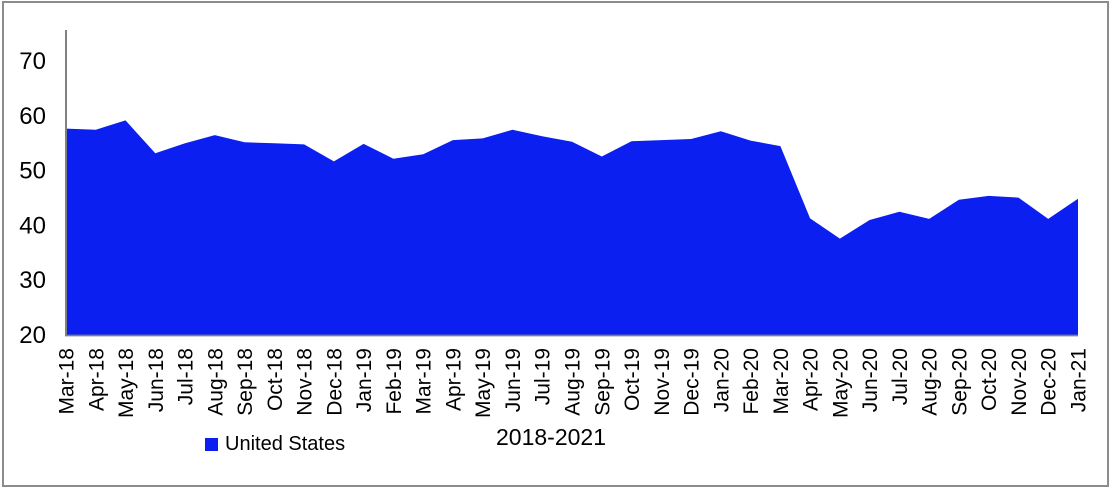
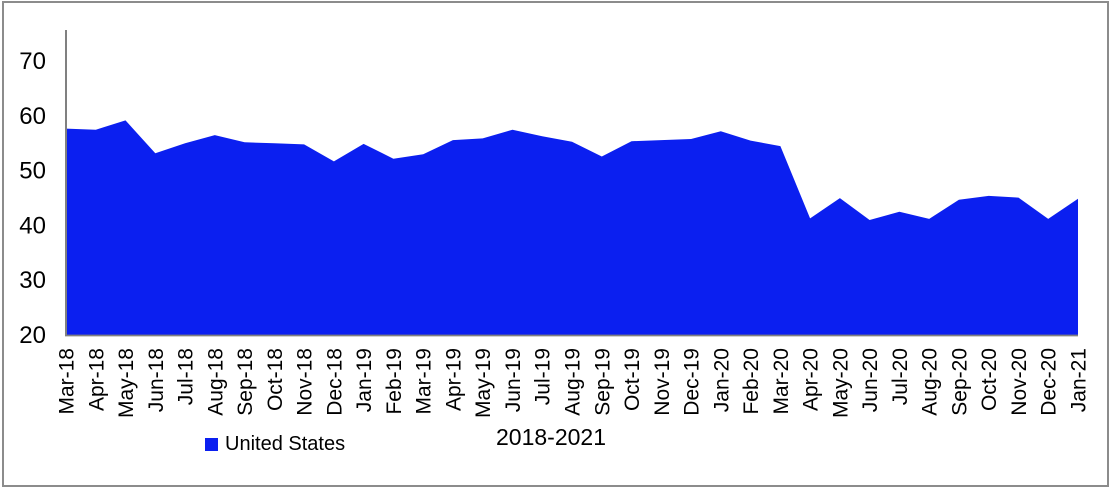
May-20: 38 -> 45
